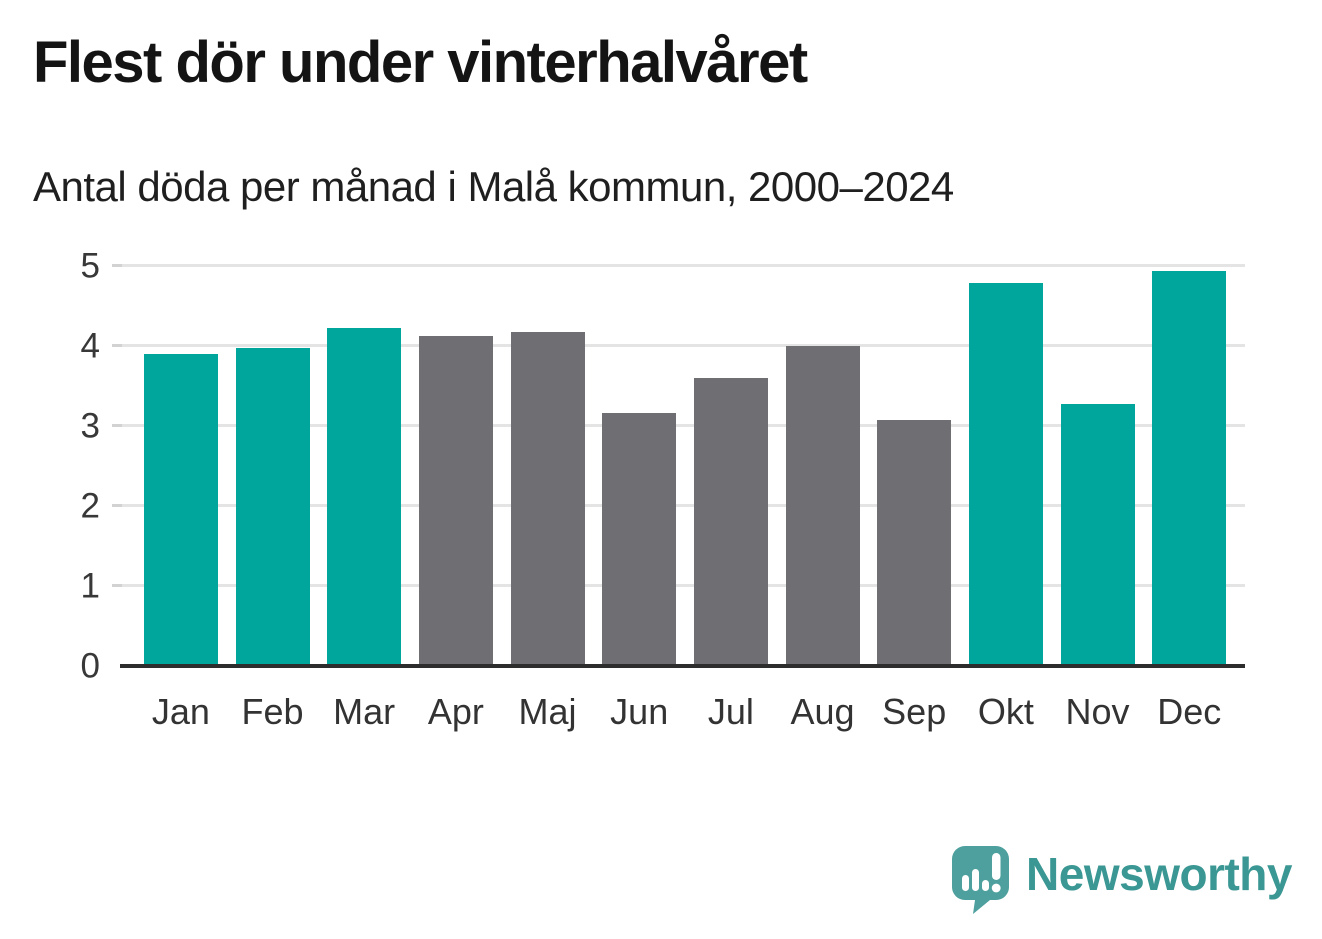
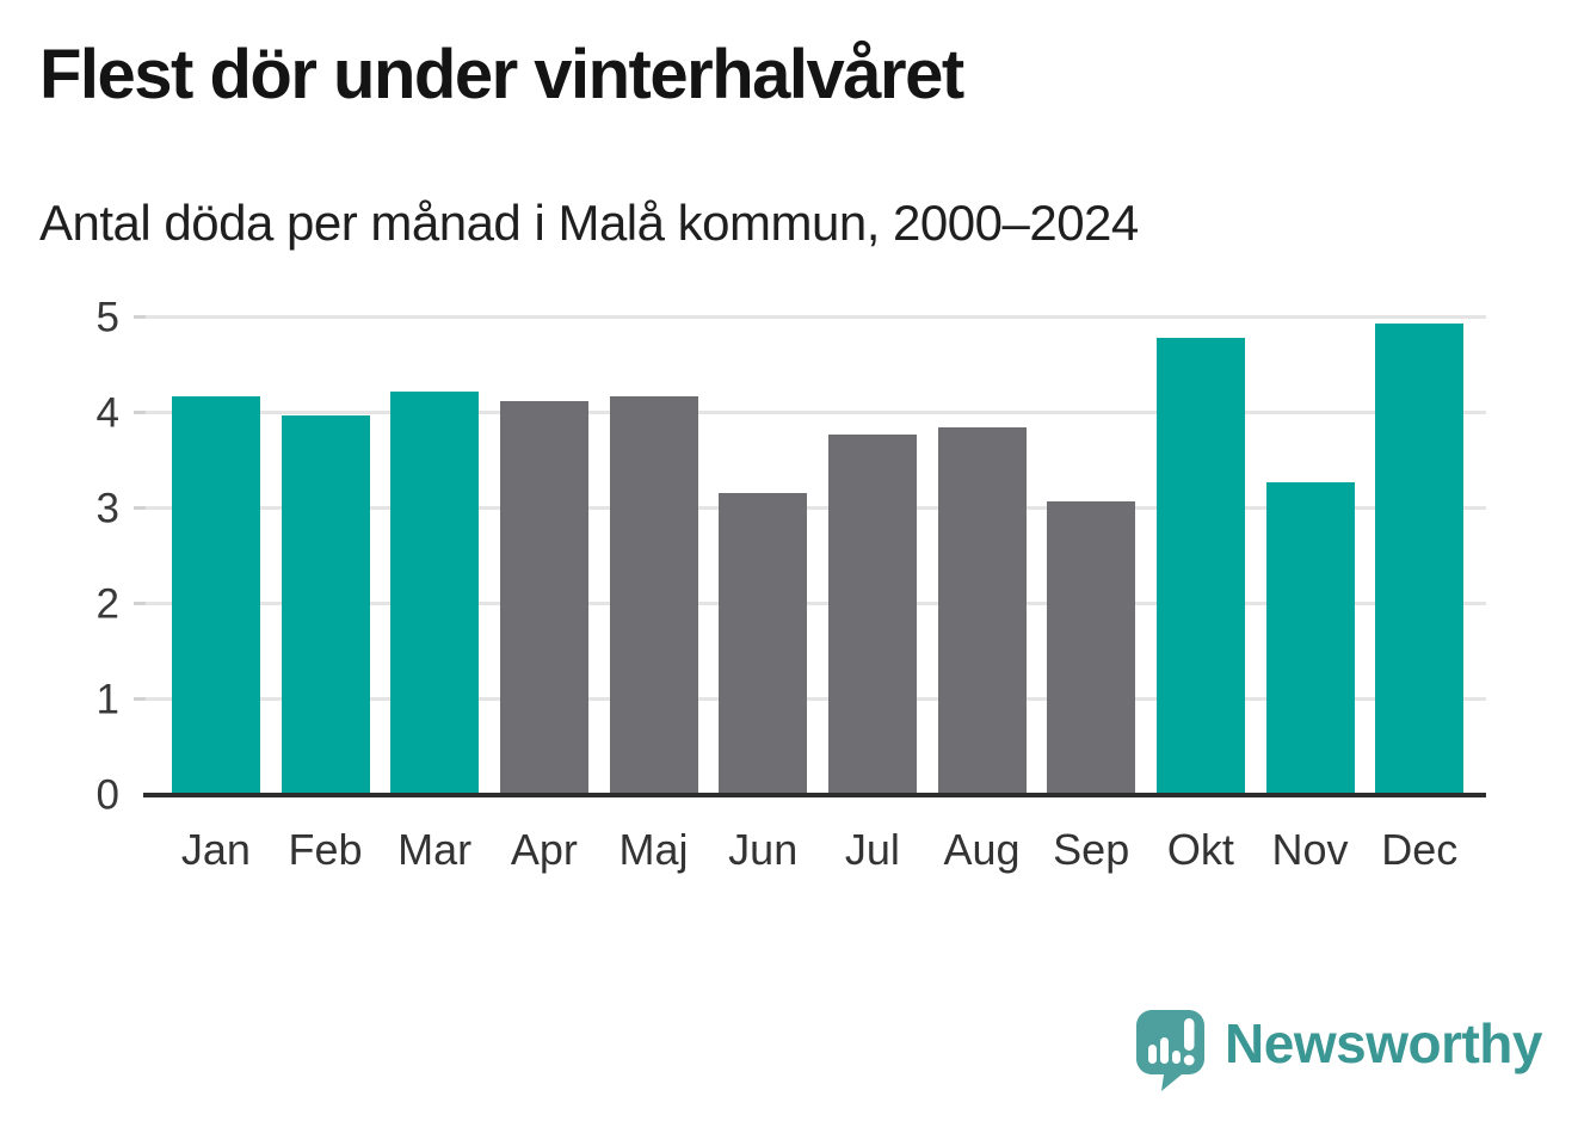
Jan: 3.9 -> 4.2
Jul: 3.6 -> 3.8
Aug: 4.0 -> 3.9
